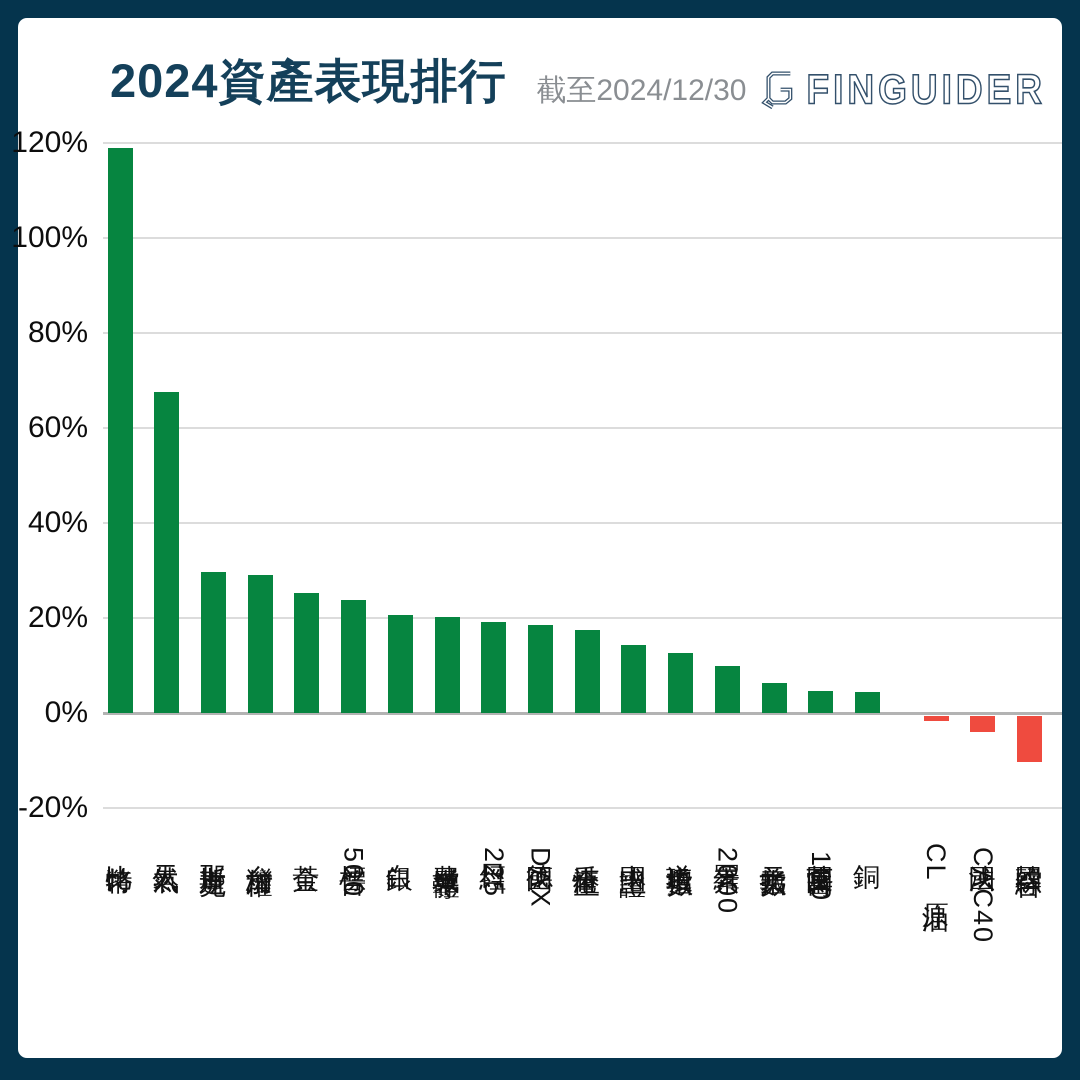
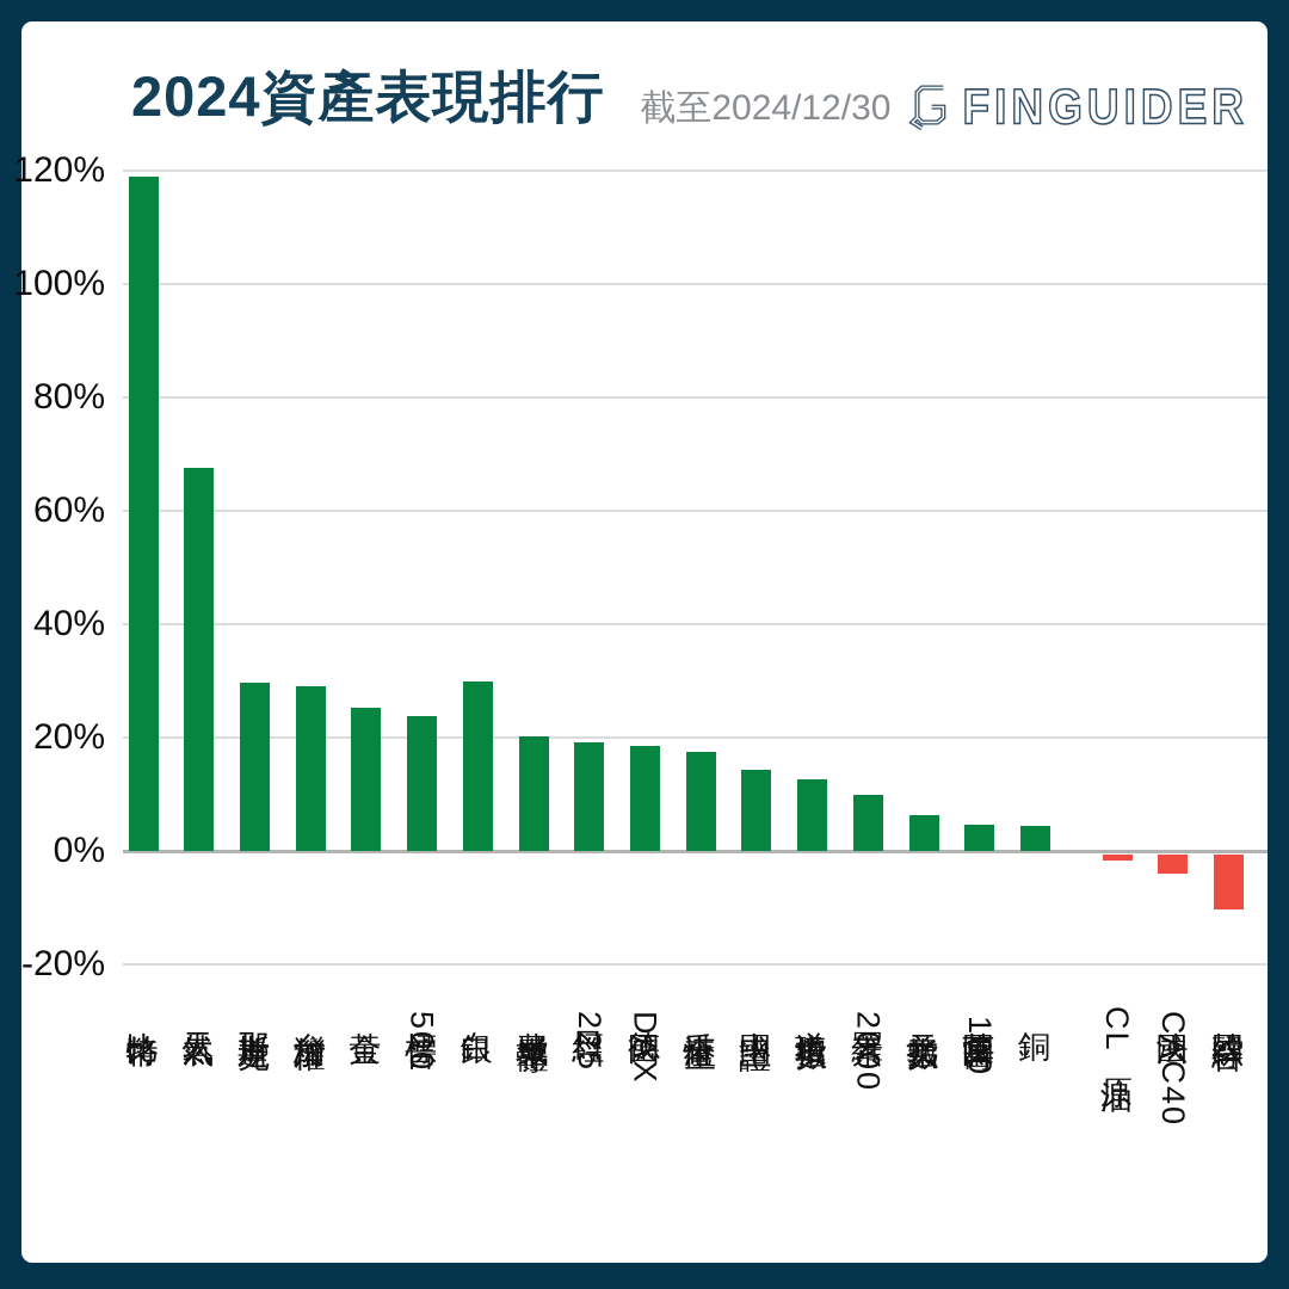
白銀: 21% -> 30%
